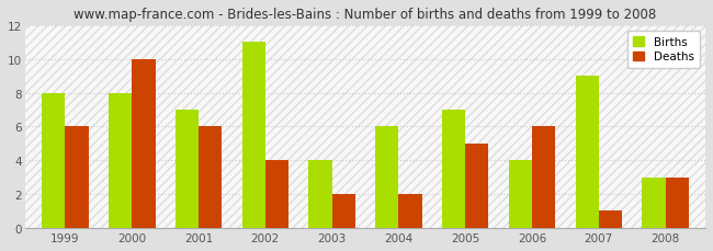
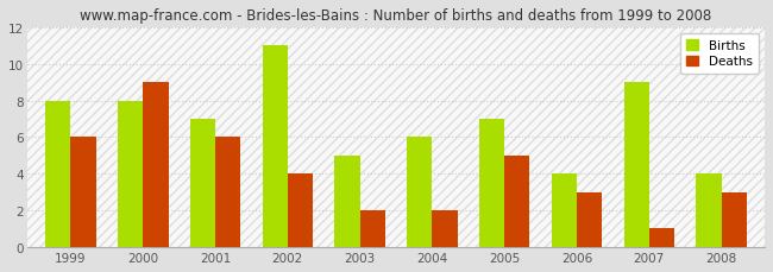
Deaths/2000: 10 -> 9
Births/2003: 4 -> 5
Deaths/2006: 6 -> 3
Births/2008: 3 -> 4
